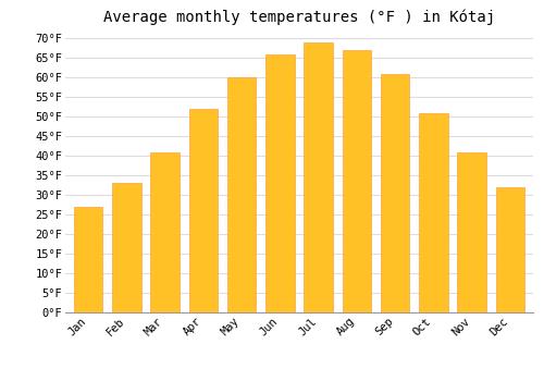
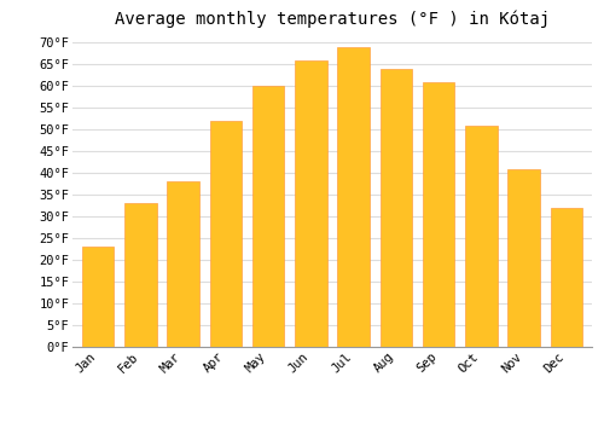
Jan: 27°F -> 23°F
Mar: 41°F -> 38°F
Aug: 67°F -> 64°F
